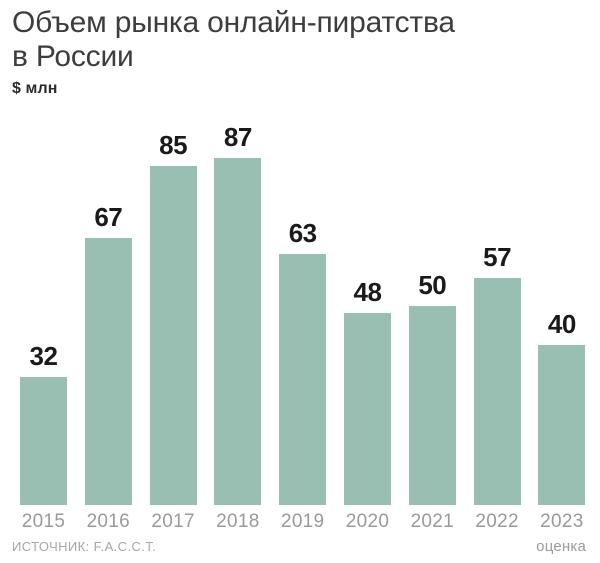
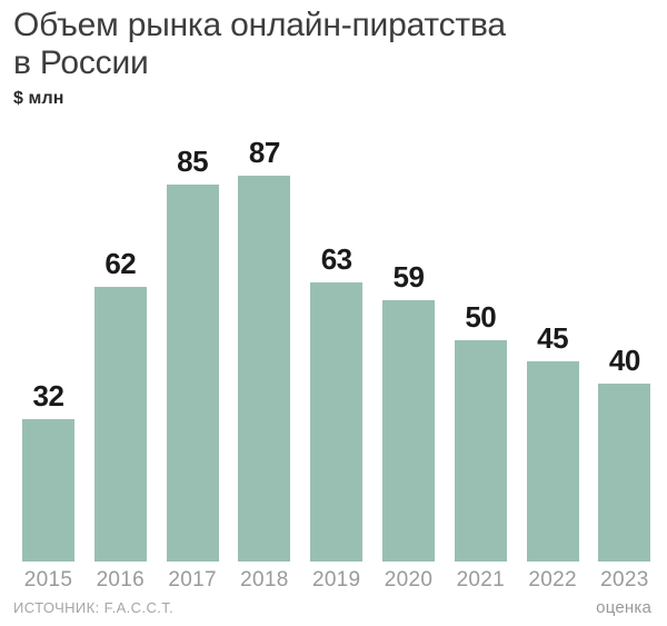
2016: 67 -> 62
2020: 48 -> 59
2022: 57 -> 45
